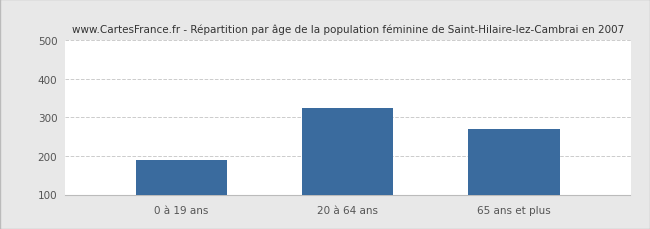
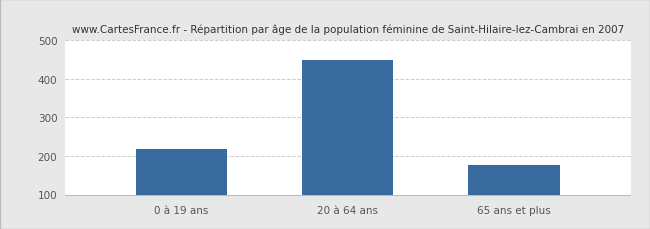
0 à 19 ans: 190 -> 218
20 à 64 ans: 325 -> 450
65 ans et plus: 270 -> 177
